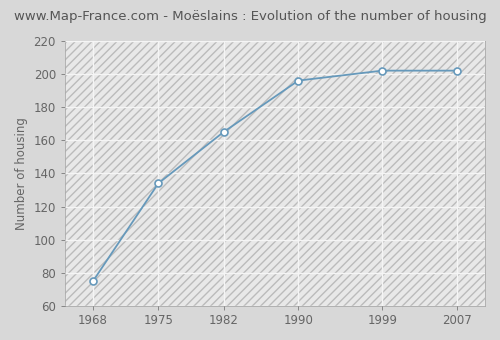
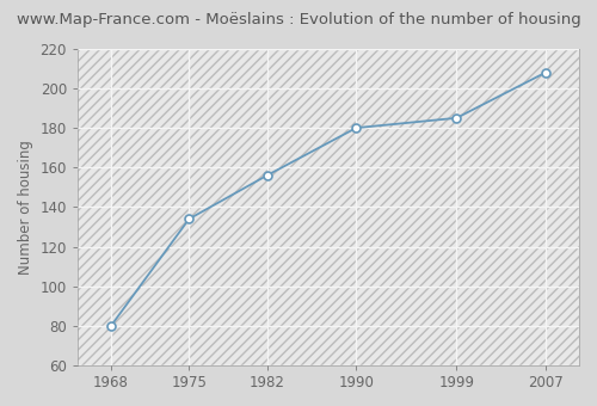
1968: 75 -> 80
1982: 165 -> 156
1990: 196 -> 180
1999: 202 -> 185
2007: 202 -> 208
